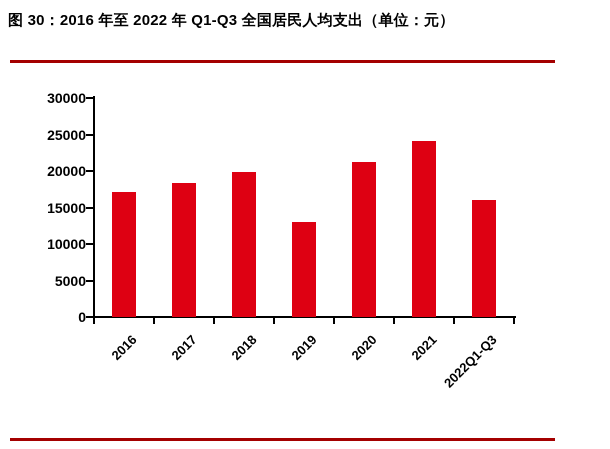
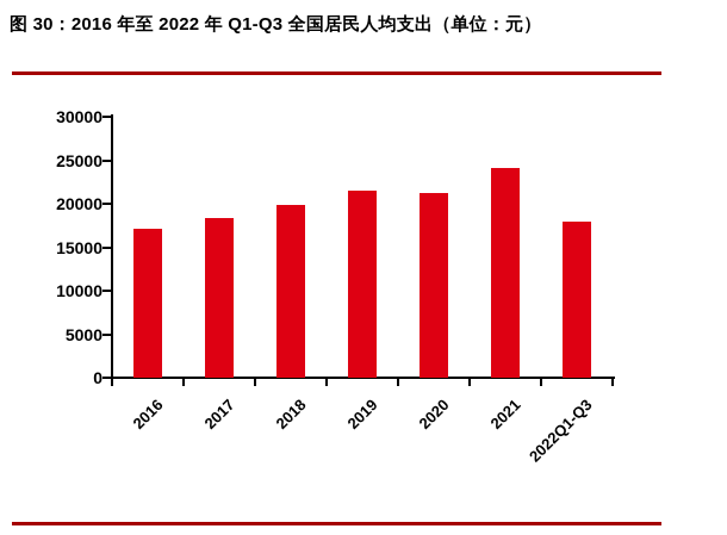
2019: 13000 -> 22000
2022Q1-Q3: 16000 -> 18000
